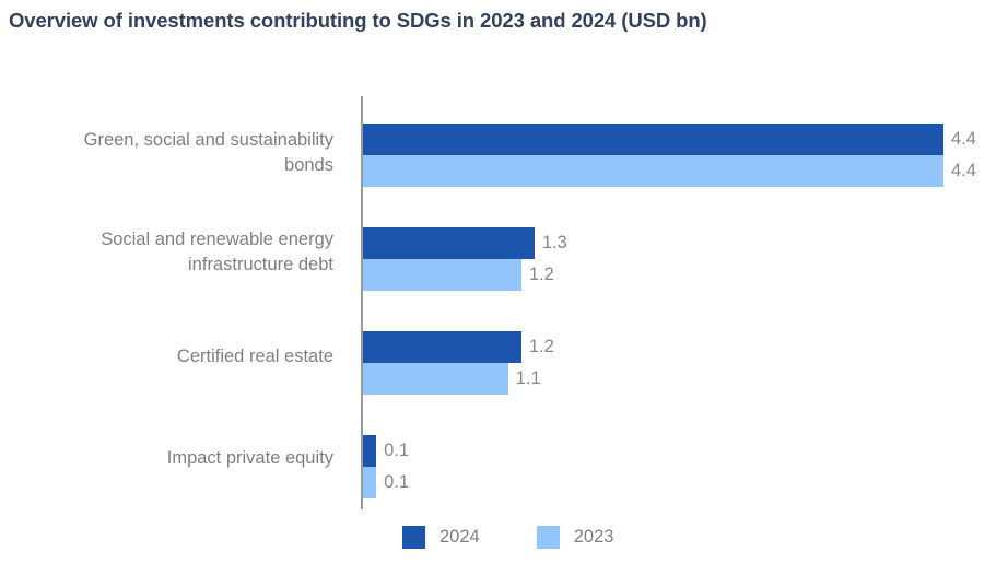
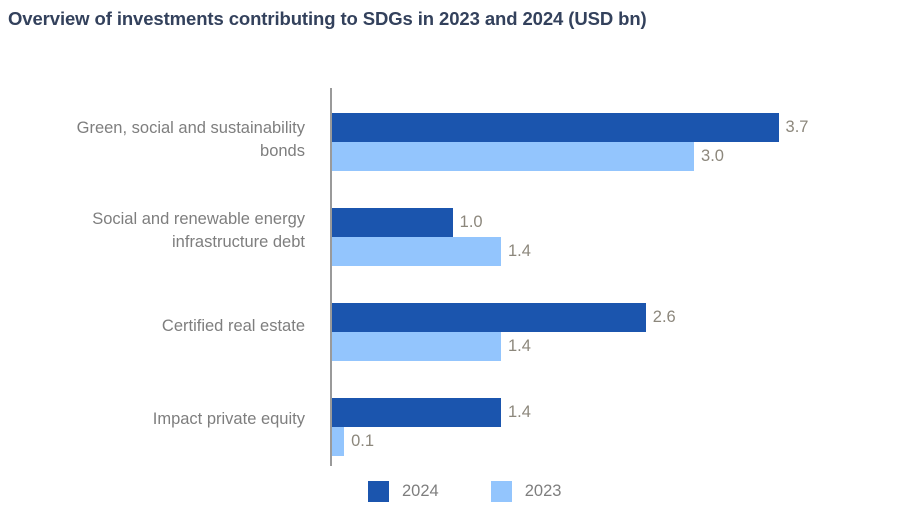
2024/Green, social and sustainability bonds: 4.4 -> 3.7
2023/Green, social and sustainability bonds: 4.4 -> 3.0
2024/Social and renewable energy infrastructure debt: 1.3 -> 1.0
2023/Social and renewable energy infrastructure debt: 1.2 -> 1.4
2024/Certified real estate: 1.2 -> 2.6
2023/Certified real estate: 1.1 -> 1.4
2024/Impact private equity: 0.1 -> 1.4
